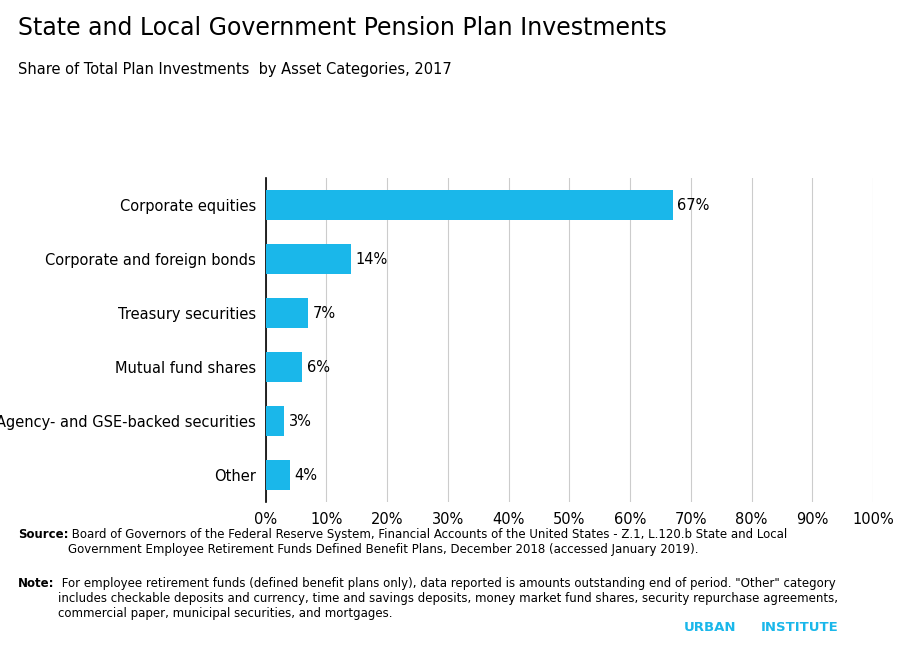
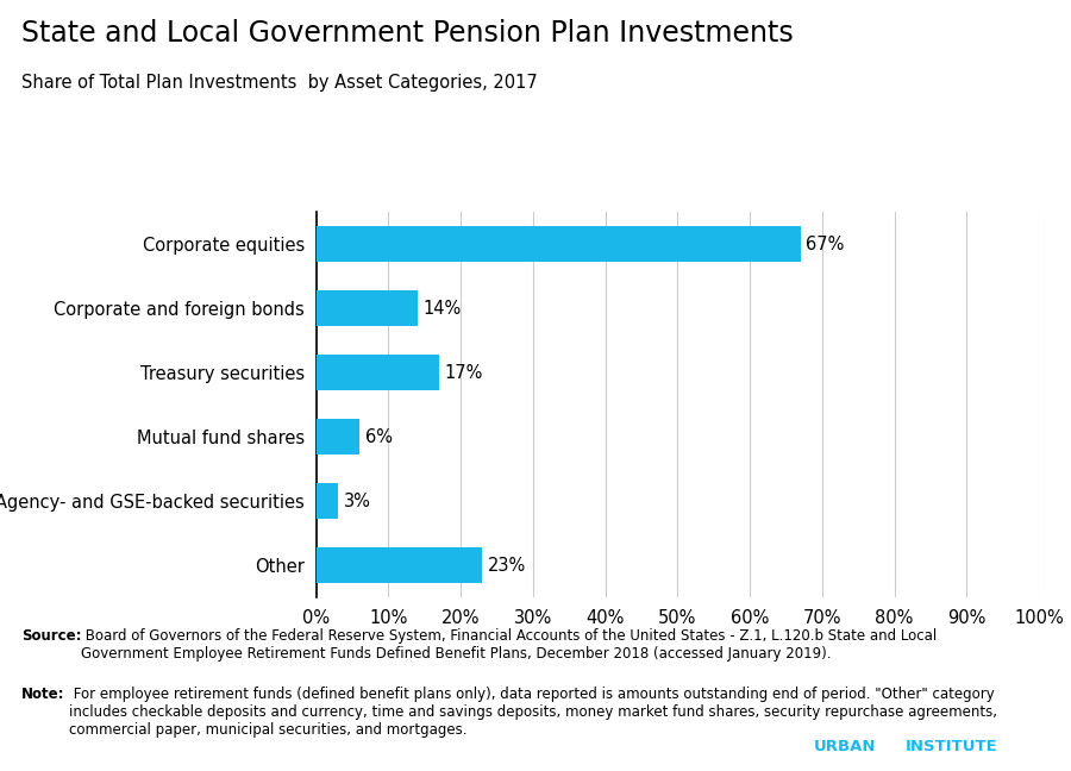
Treasury securities: 7% -> 17%
Other: 4% -> 23%
